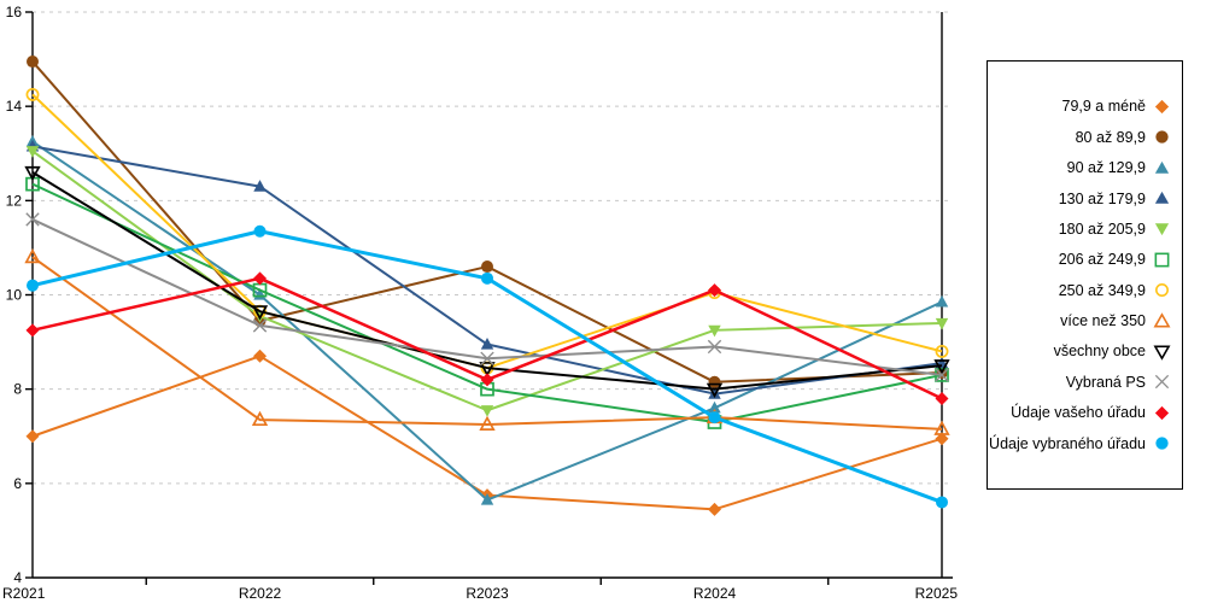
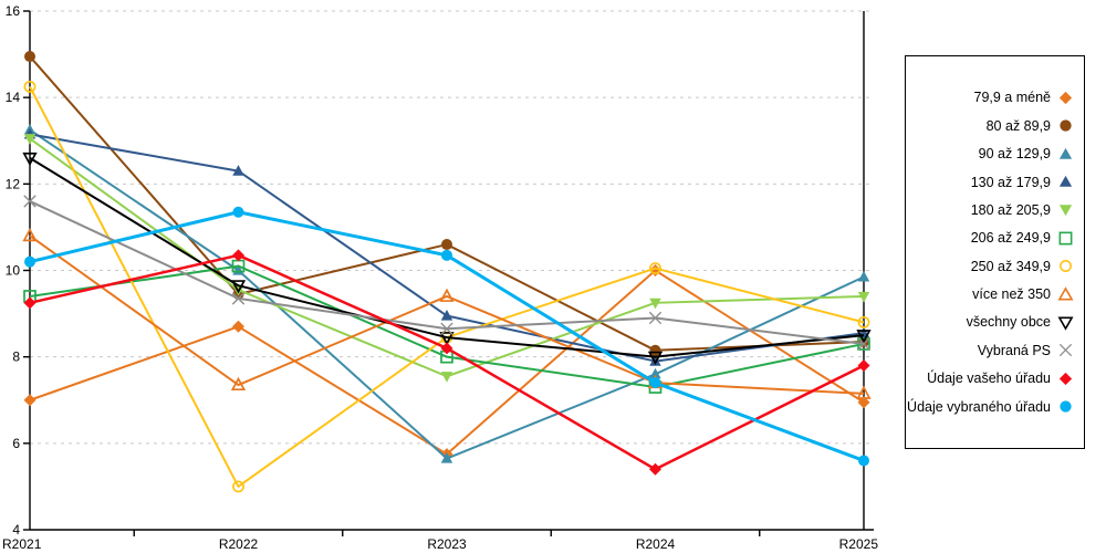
206 až 249,9/R2021: 12.3 -> 9.4
250 až 349,9/R2022: 9.7 -> 5.0
více než 350/R2023: 7.2 -> 9.4
79,9 a méně/R2024: 5.5 -> 10.0
Údaje vašeho úřadu/R2024: 10.1 -> 5.4
